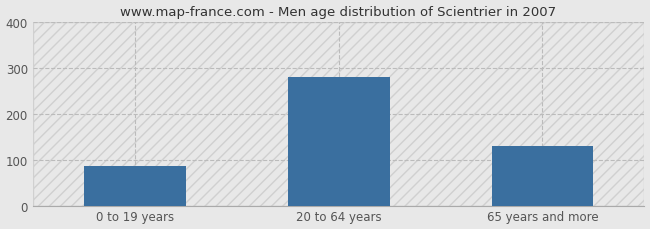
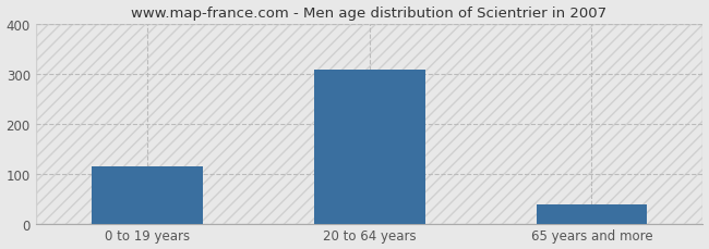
0 to 19 years: 85 -> 115
20 to 64 years: 280 -> 308
65 years and more: 130 -> 38
